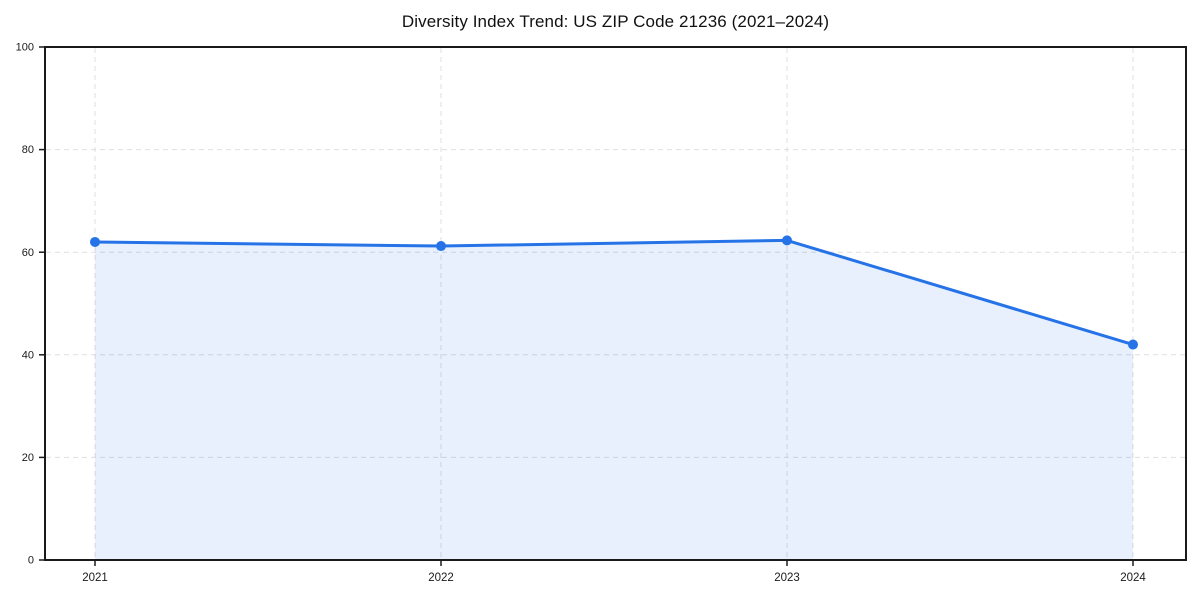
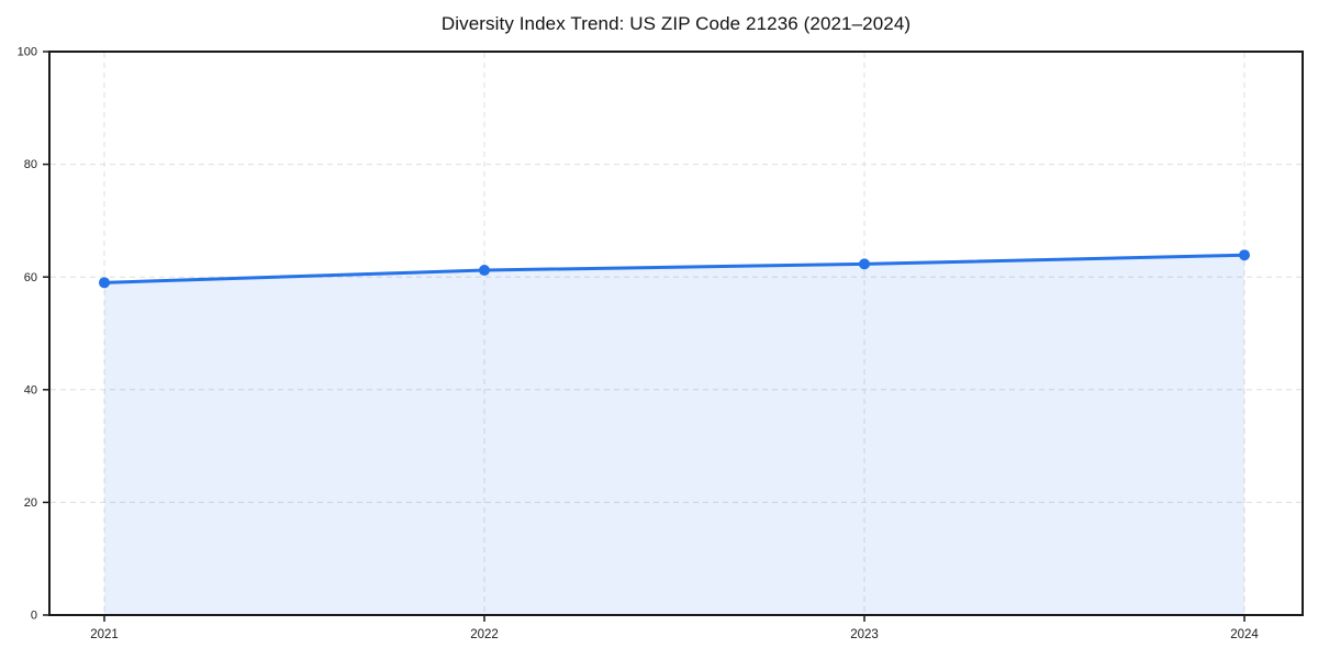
2021: 62 -> 59
2024: 42 -> 64
